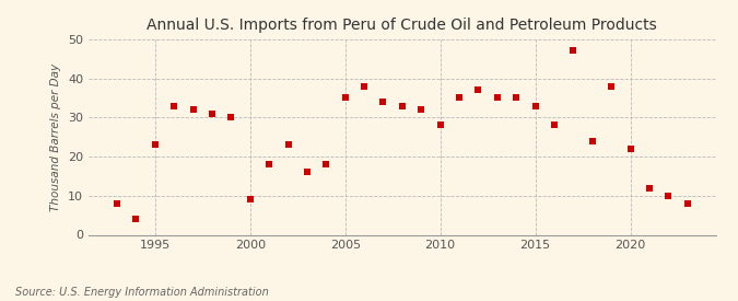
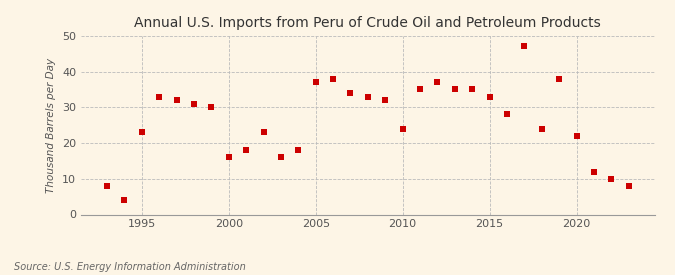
2000: 9 -> 16
2005: 35 -> 37
2010: 28 -> 24
